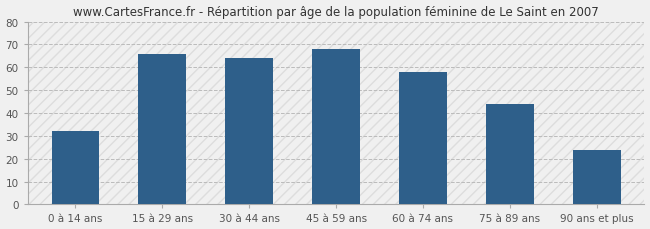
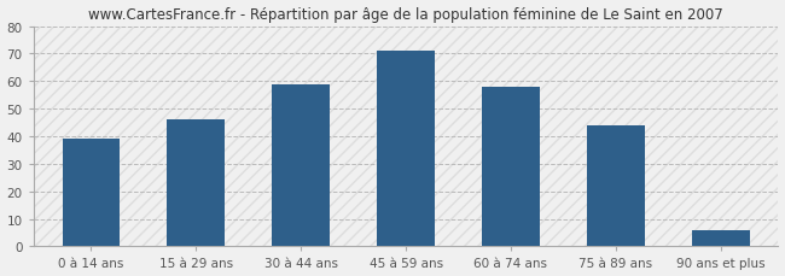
0 à 14 ans: 32 -> 39
15 à 29 ans: 66 -> 46
30 à 44 ans: 64 -> 59
45 à 59 ans: 68 -> 71
90 ans et plus: 24 -> 6
